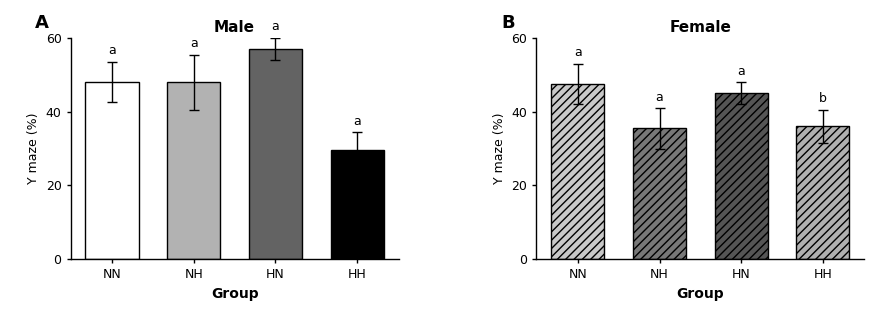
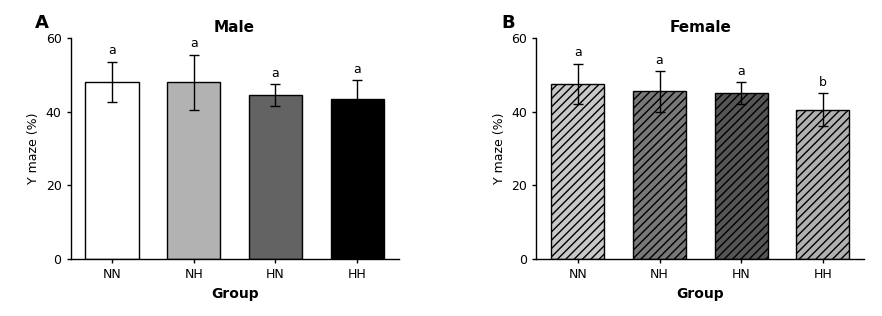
Male/HN: 57.0 -> 44.5
Male/HH: 29.5 -> 43.5
Female/NH: 35.5 -> 45.5
Female/HH: 36.0 -> 40.5
